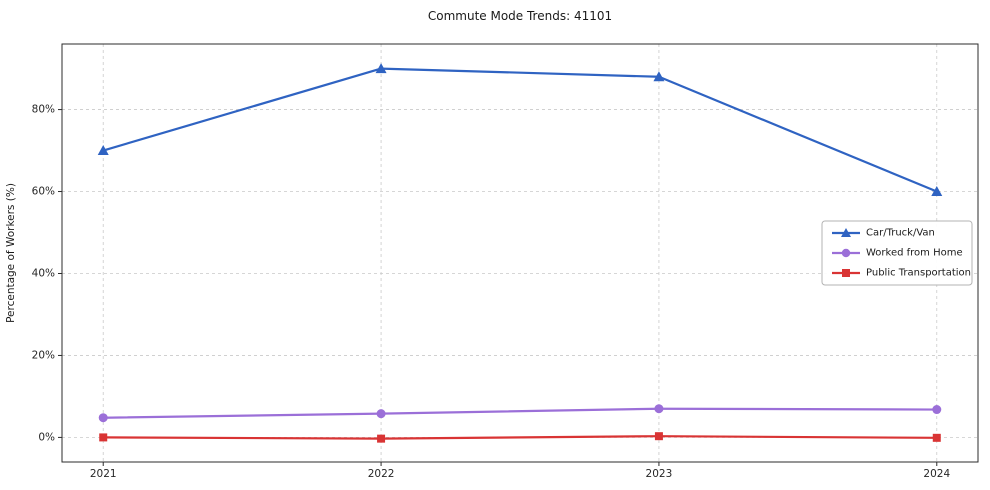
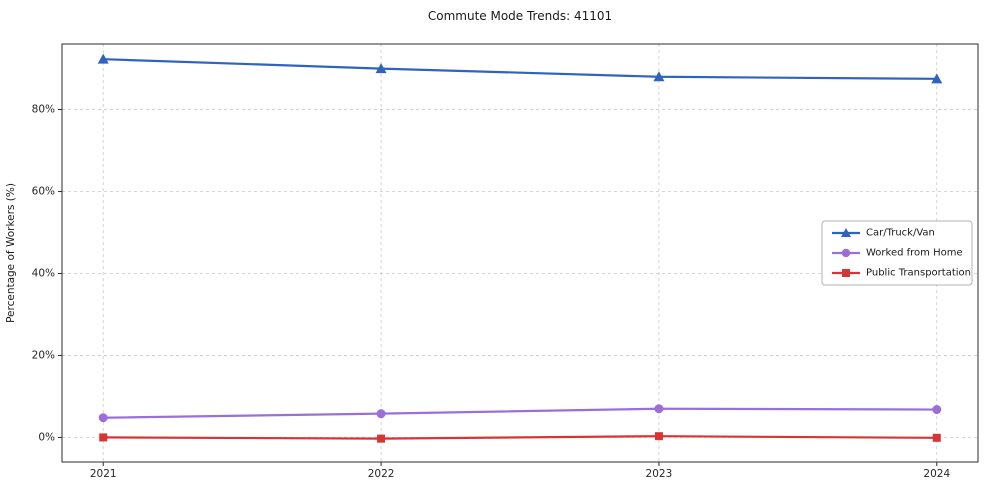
Car/Truck/Van/2021: 70% -> 92%
Car/Truck/Van/2024: 60% -> 88%
